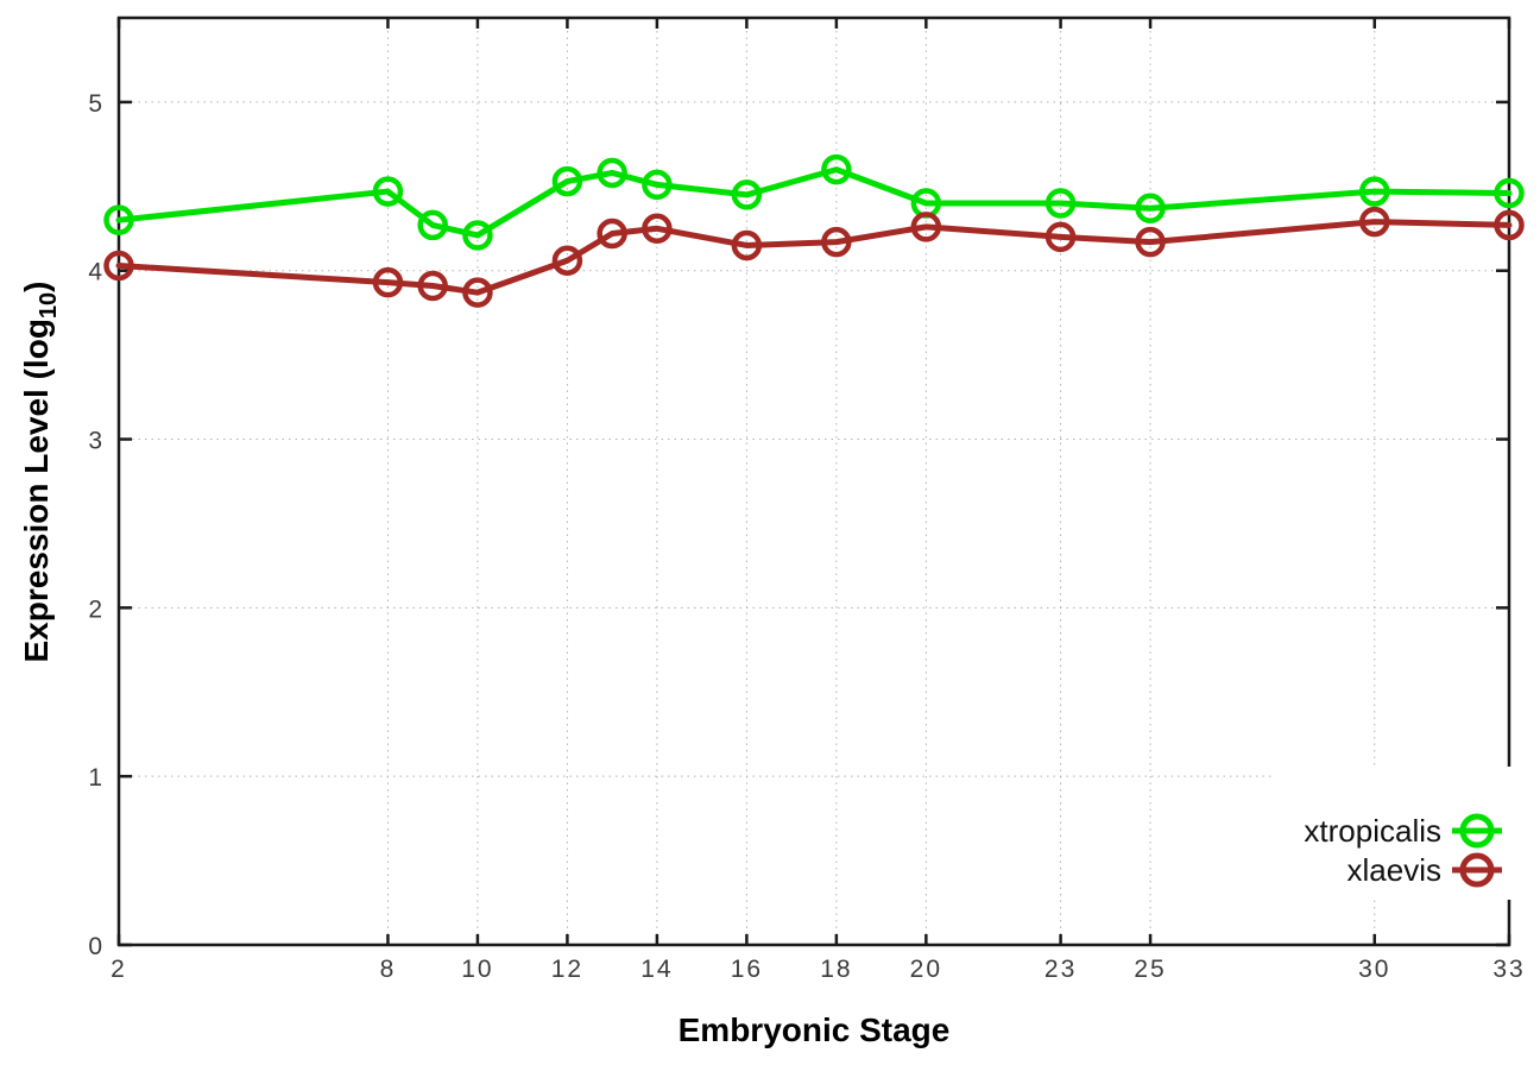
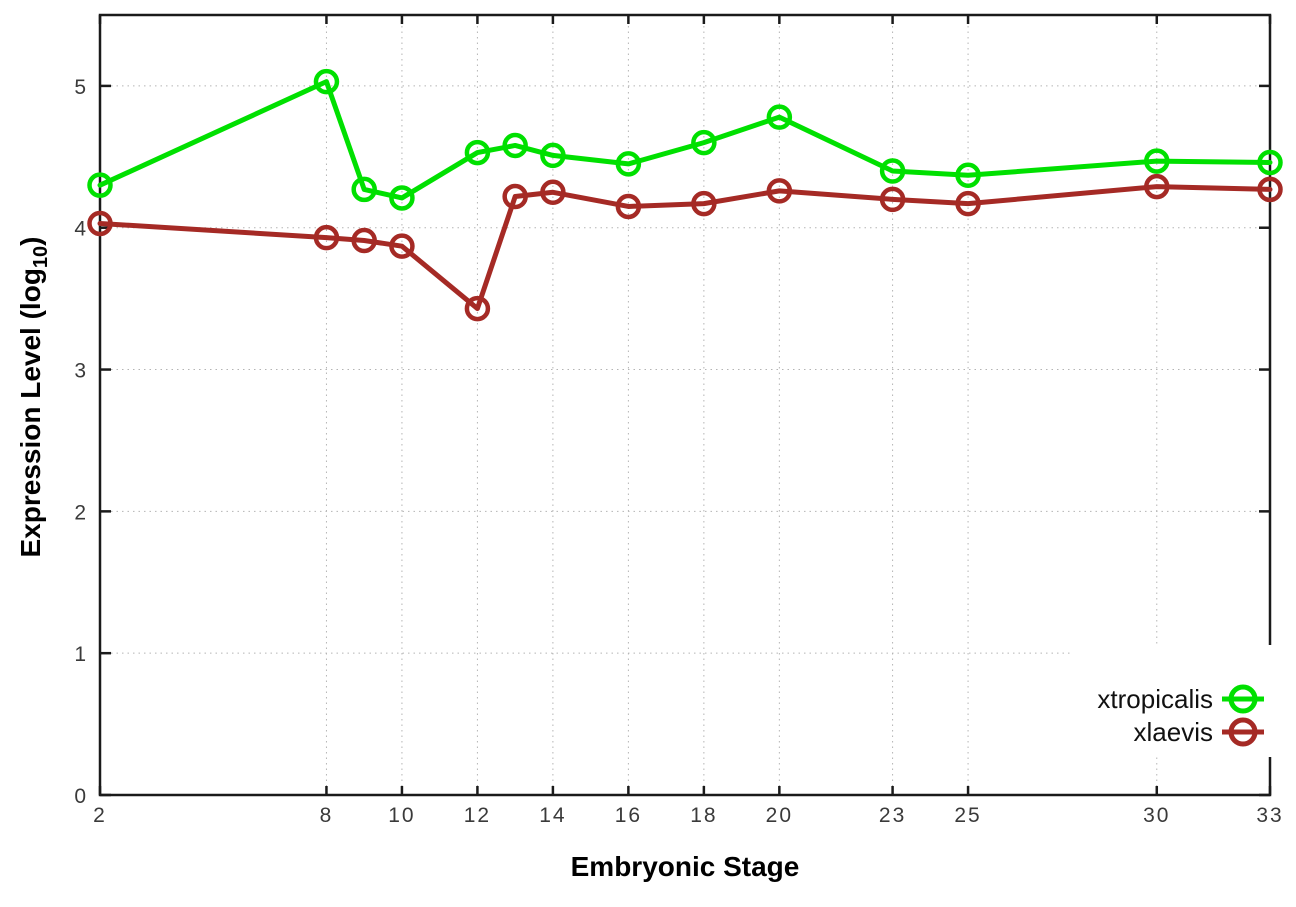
xtropicalis/8: 4.47 -> 5.03
xlaevis/12: 4.06 -> 3.43
xtropicalis/20: 4.40 -> 4.78
